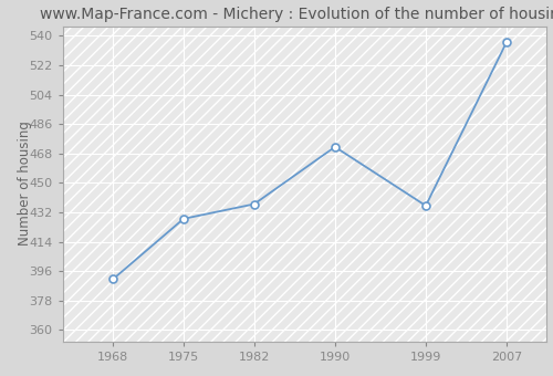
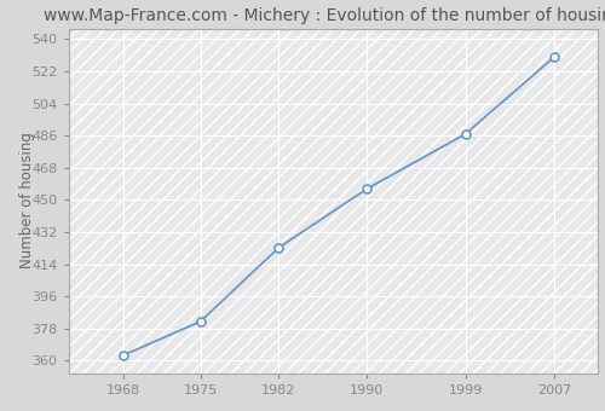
1968: 391 -> 363
1975: 428 -> 382
1982: 437 -> 423
1990: 472 -> 456
1999: 436 -> 487
2007: 536 -> 530
